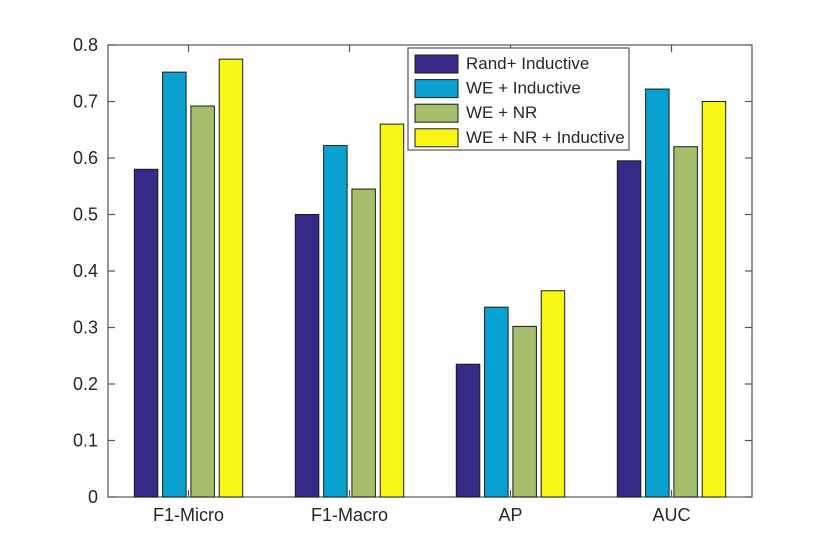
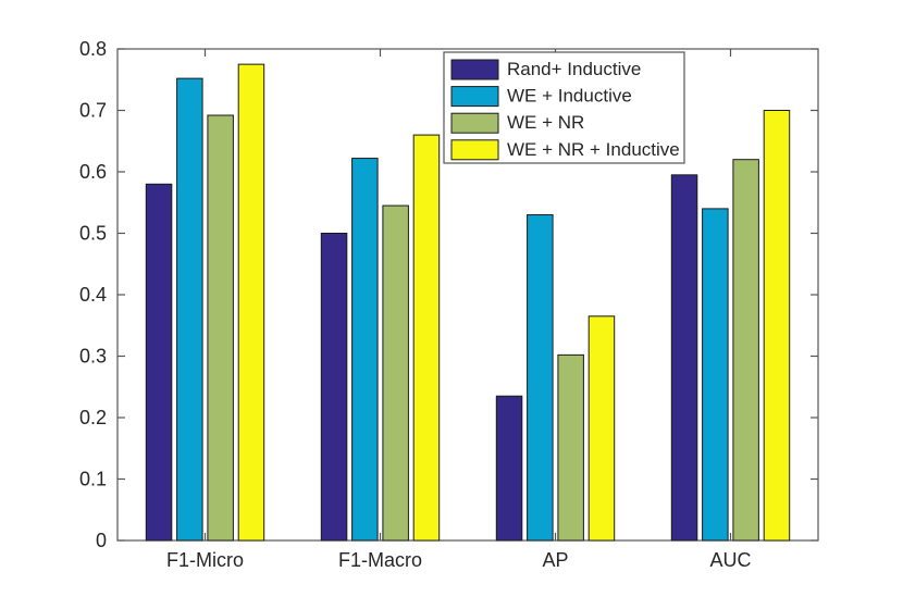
WE + Inductive/AP: 0.34 -> 0.53
WE + Inductive/AUC: 0.72 -> 0.54
